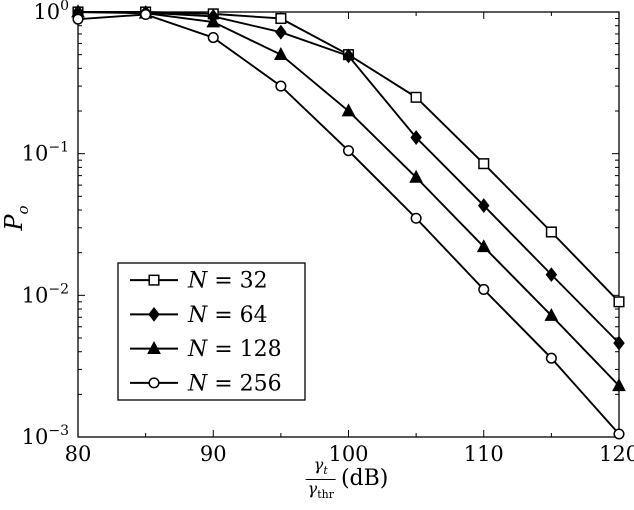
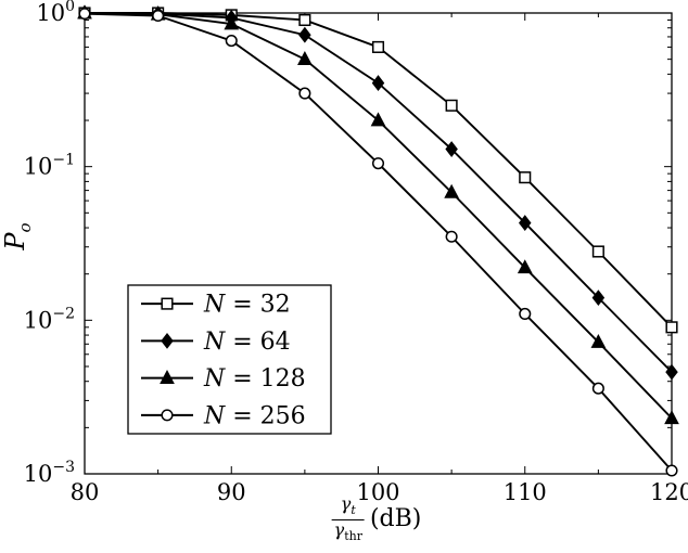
N = 256/80: 0.89 -> 0.99
N = 32/100: 0.50 -> 0.60
N = 64/100: 0.49 -> 0.35
